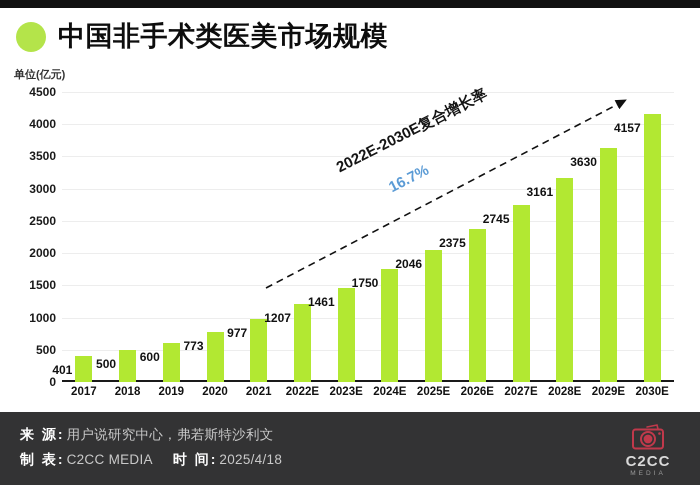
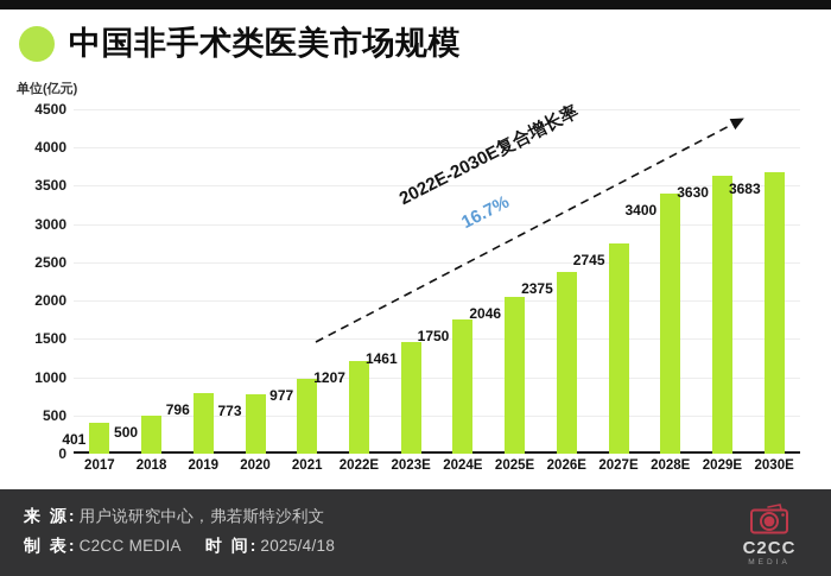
2019: 600 -> 796
2028E: 3161 -> 3400
2030E: 4157 -> 3683
